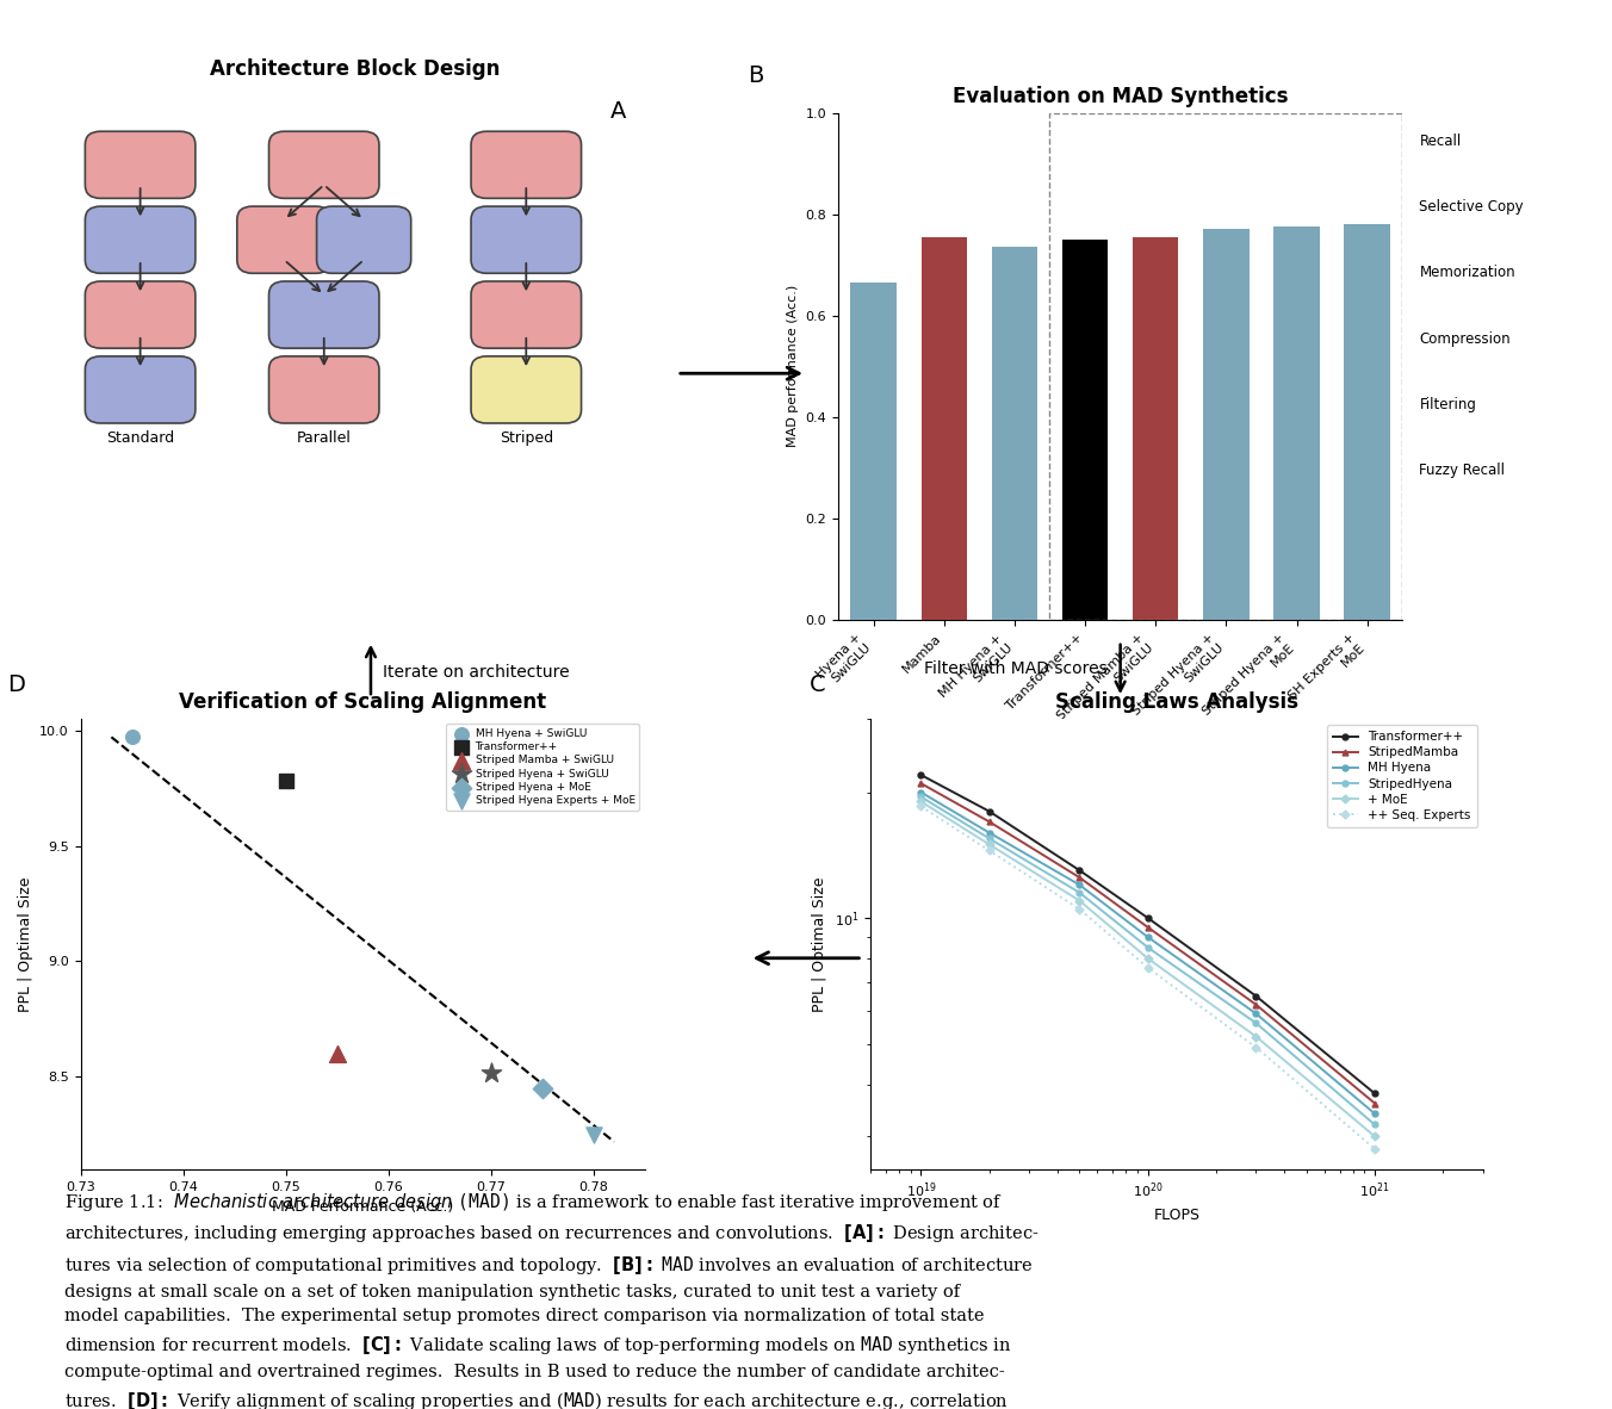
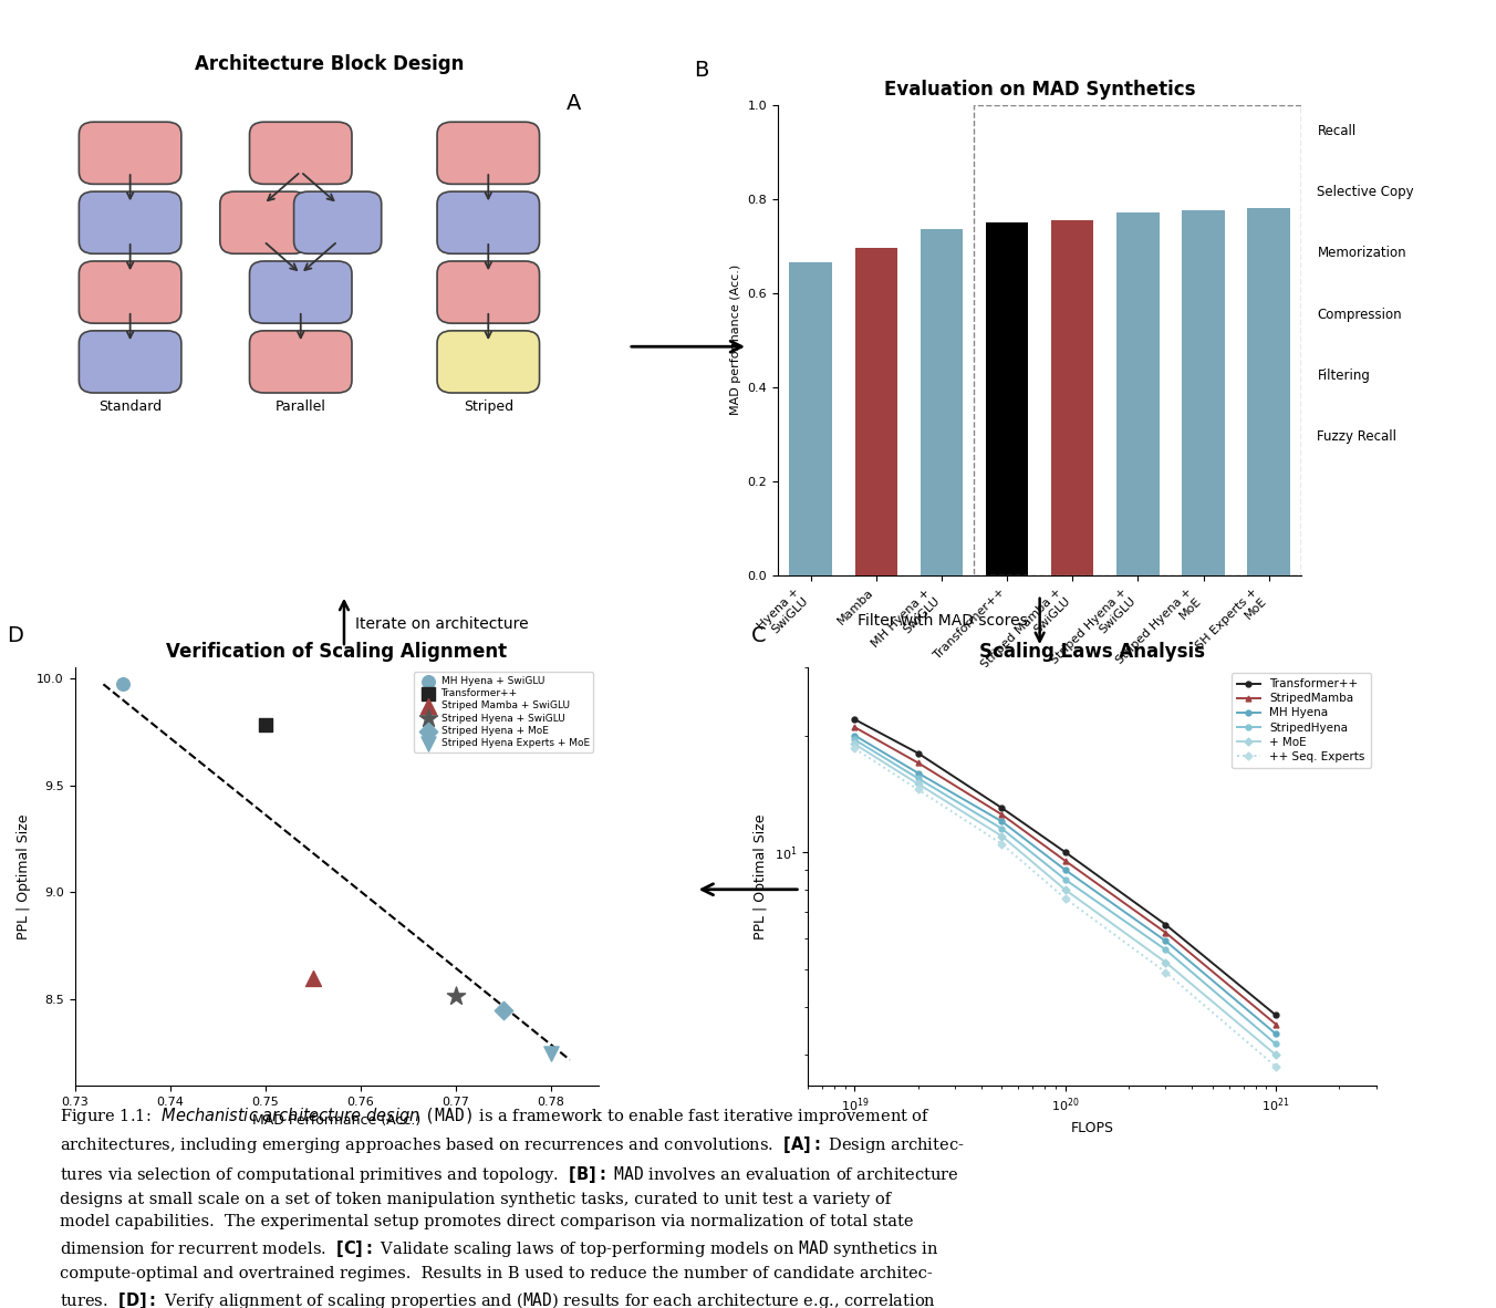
Evaluation on MAD Synthetics/Mamba: 0.755 -> 0.695
